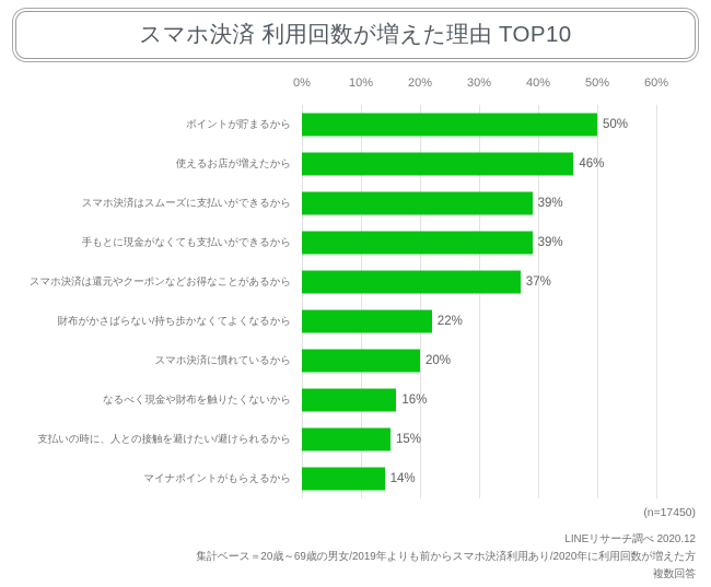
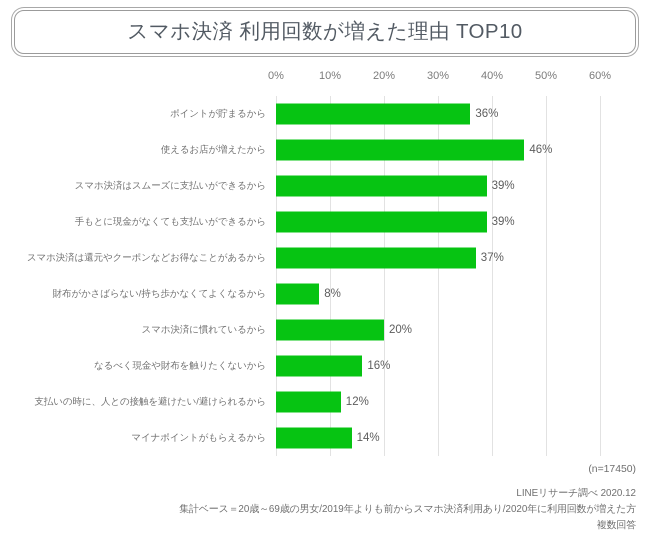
ポイントが貯まるから: 50% -> 36%
財布がかさばらない/持ち歩かなくてよくなるから: 22% -> 8%
支払いの時に、人との接触を避けたい/避けられるから: 15% -> 12%
